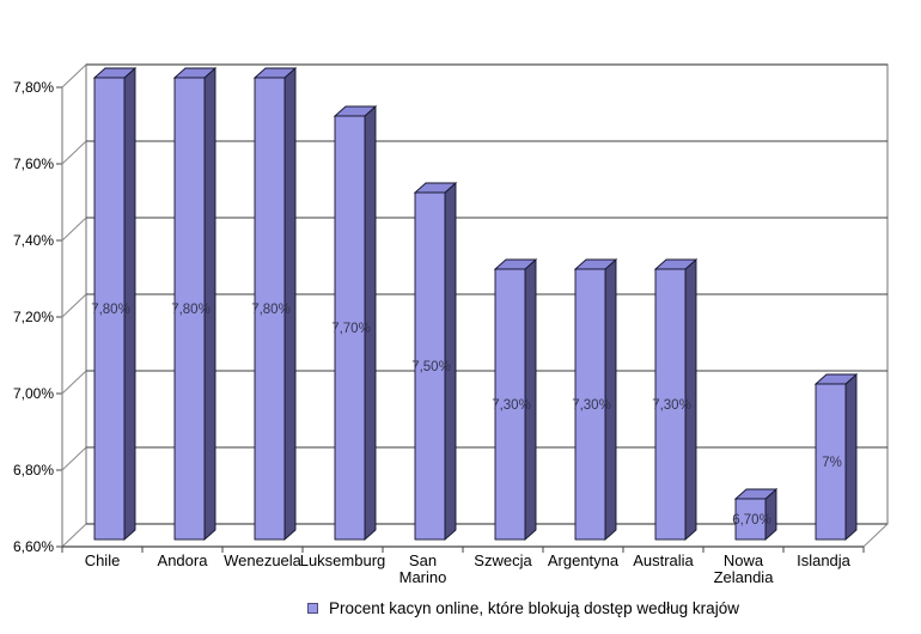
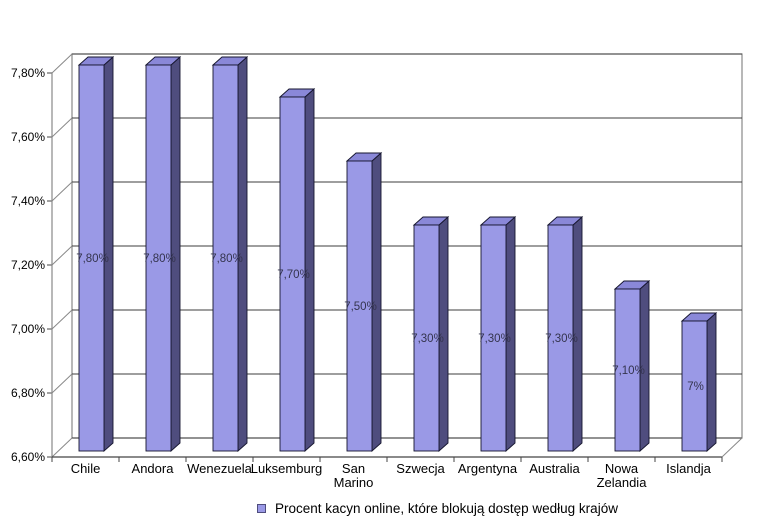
Nowa Zelandia: 6,70% -> 7,10%
